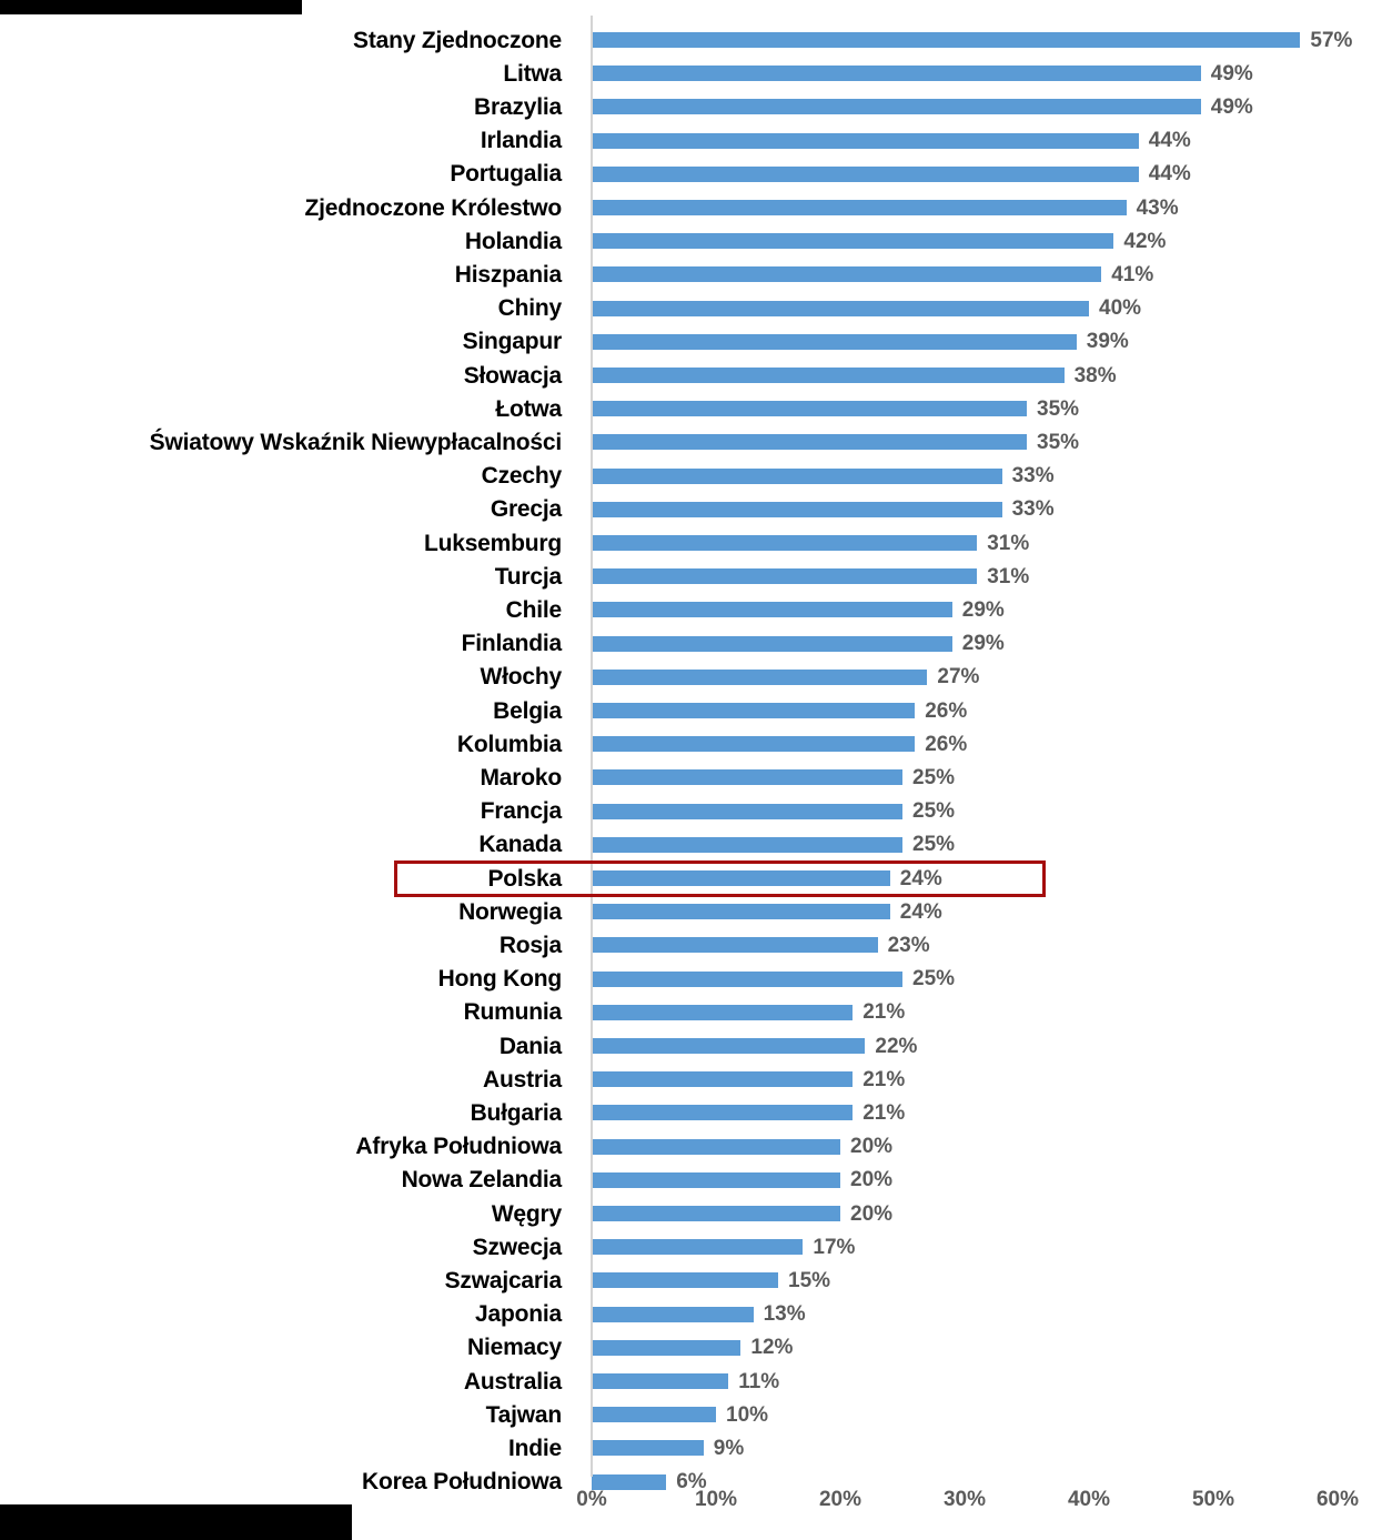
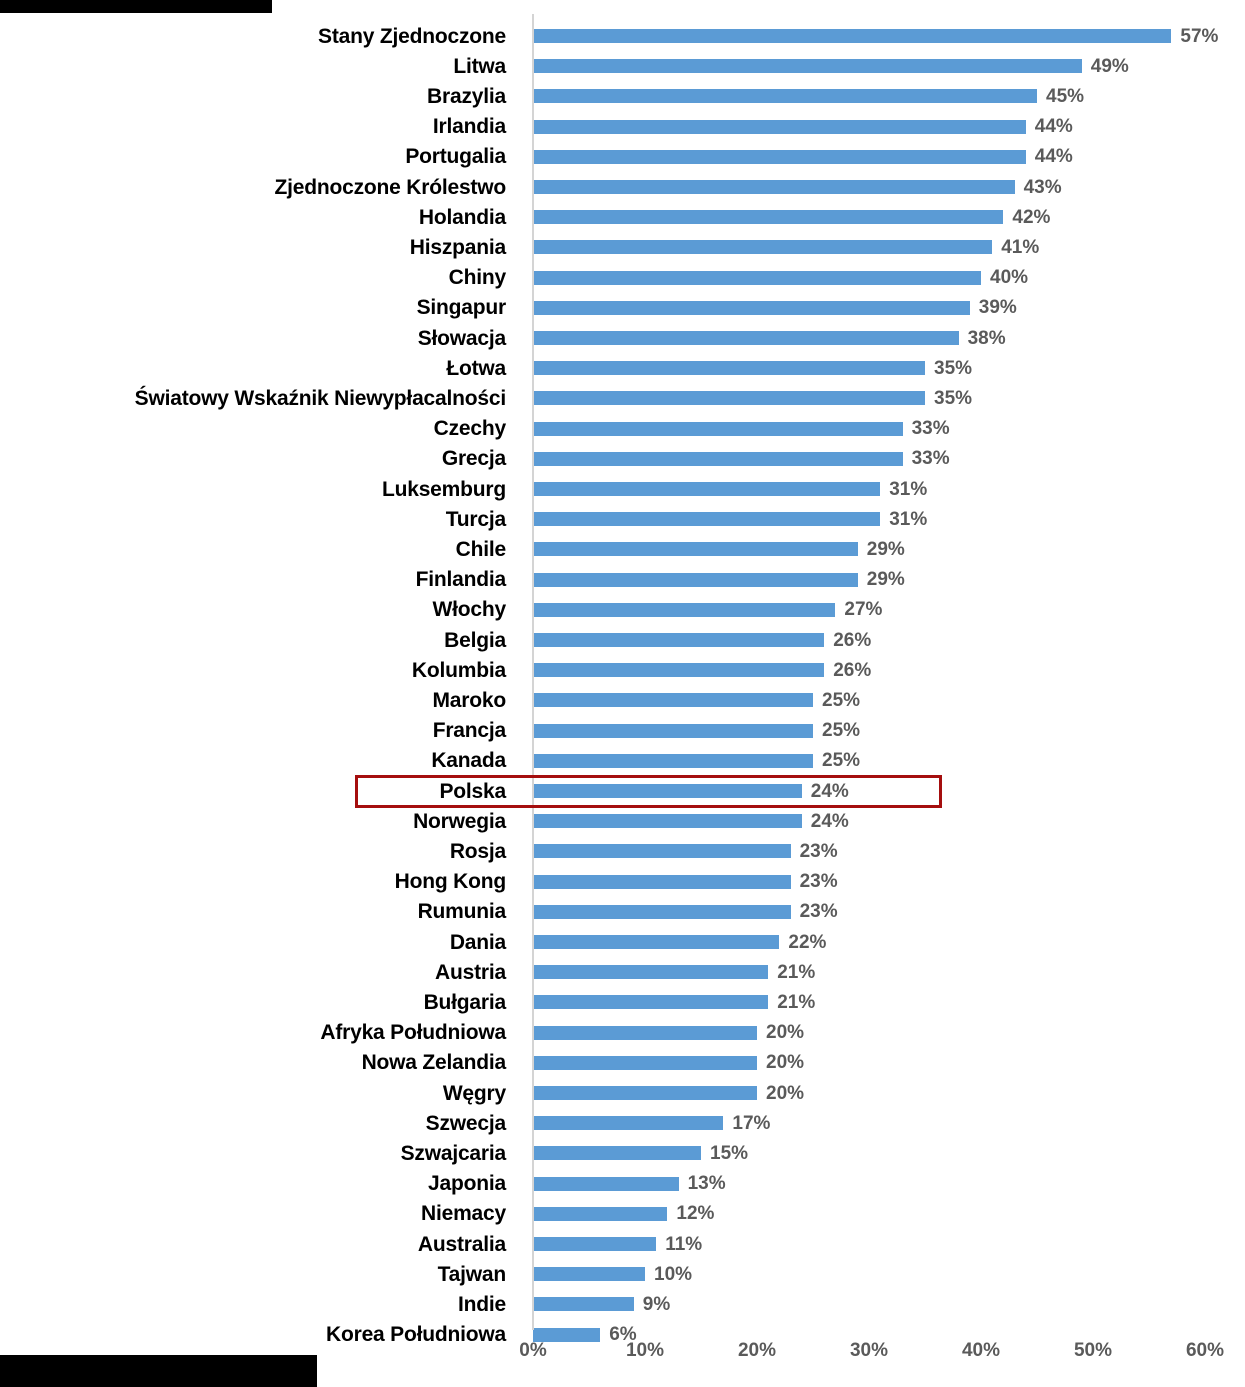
Brazylia: 49% -> 45%
Hong Kong: 25% -> 23%
Rumunia: 21% -> 23%
